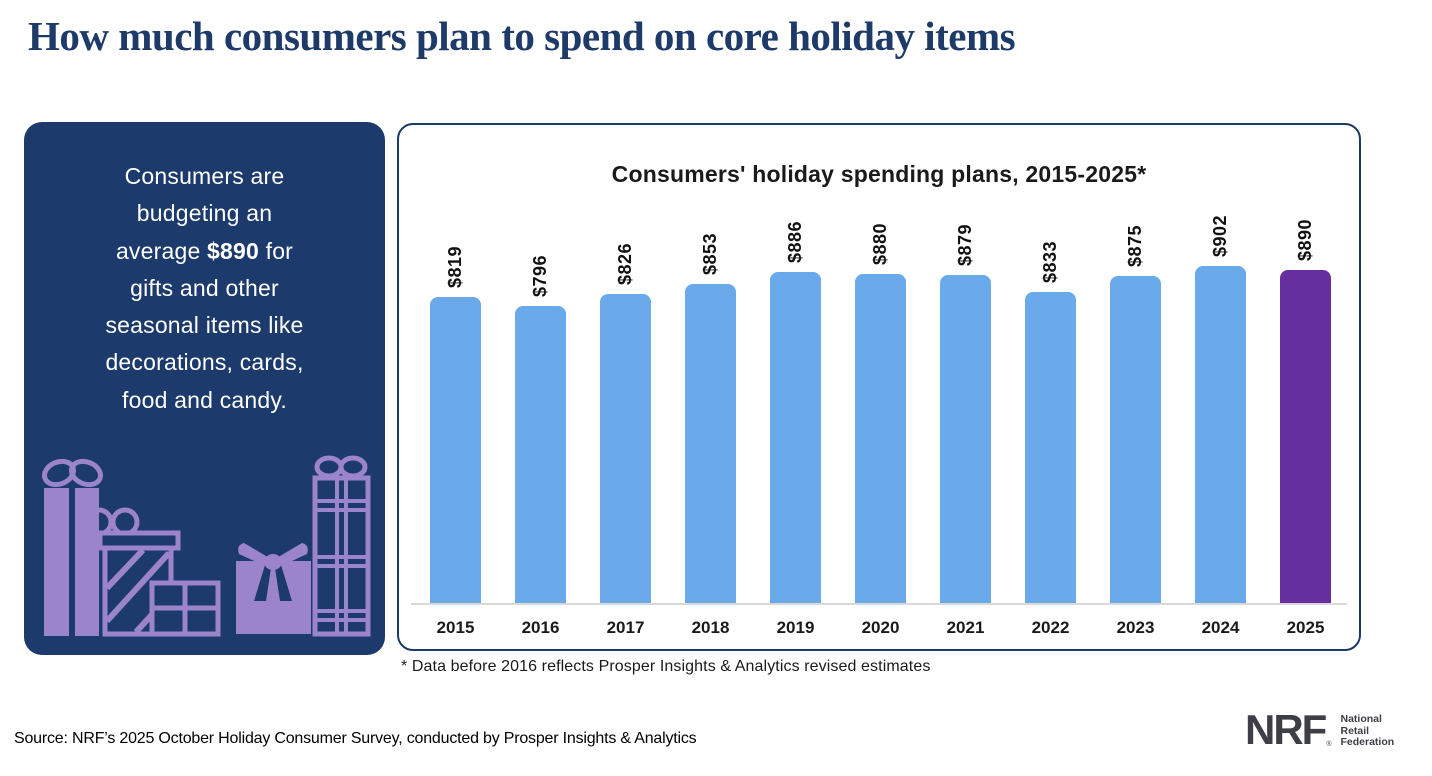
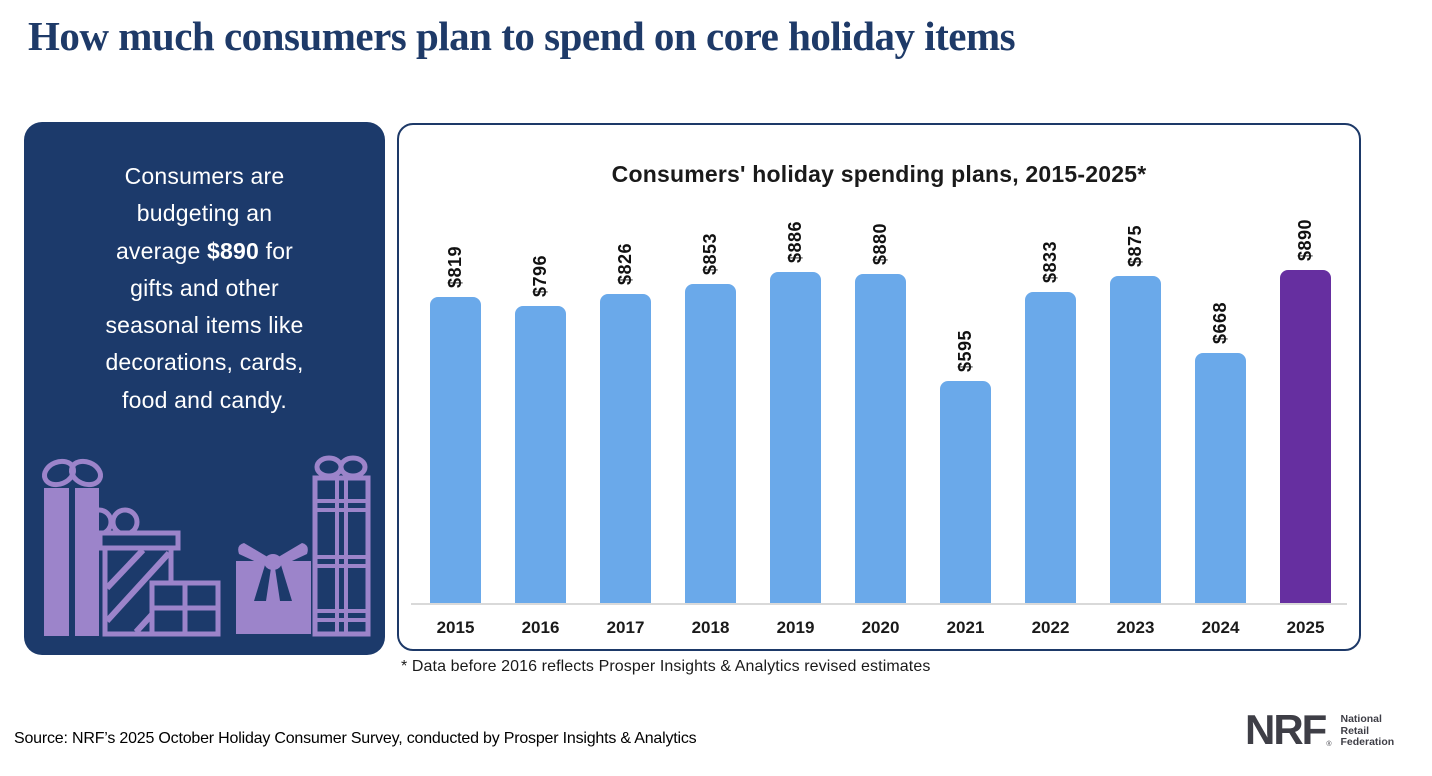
2021: $879 -> $595
2024: $902 -> $668
